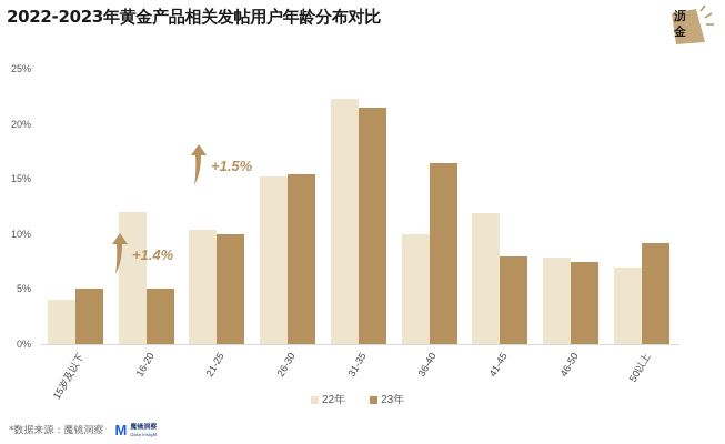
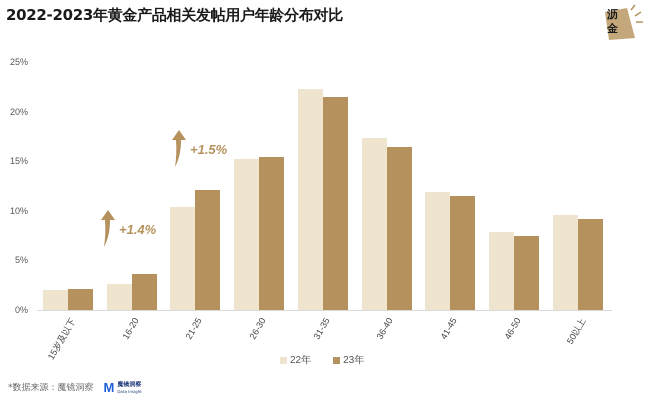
22年/15岁及以下: 4% -> 2%
23年/15岁及以下: 5% -> 2%
22年/16-20: 12% -> 3%
23年/16-20: 5% -> 4%
23年/21-25: 10% -> 12%
22年/36-40: 10% -> 17%
23年/41-45: 8% -> 12%
22年/50以上: 7% -> 10%
